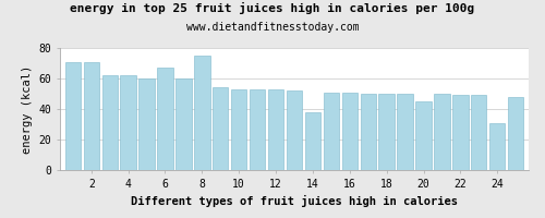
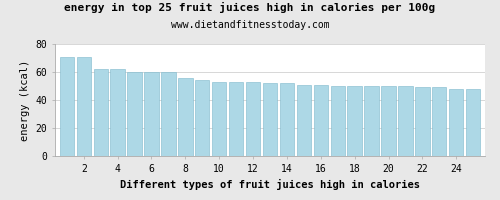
6: 67 -> 60
8: 75 -> 56
14: 38 -> 52
20: 45 -> 50
24: 31 -> 48
